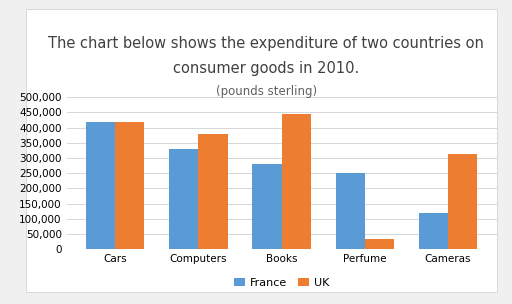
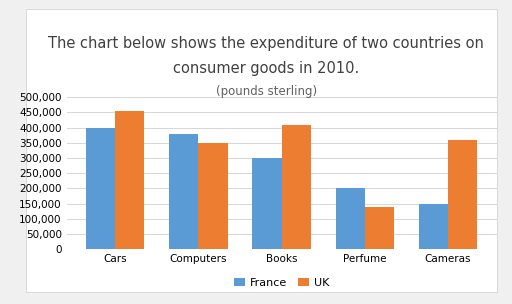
France/Cars: 420,000 -> 400,000
UK/Cars: 420,000 -> 455,000
France/Computers: 330,000 -> 380,000
UK/Computers: 380,000 -> 350,000
France/Books: 280,000 -> 300,000
UK/Books: 445,000 -> 408,000
France/Perfume: 250,000 -> 200,000
UK/Perfume: 35,000 -> 140,000
France/Cameras: 120,000 -> 150,000
UK/Cameras: 315,000 -> 360,000
